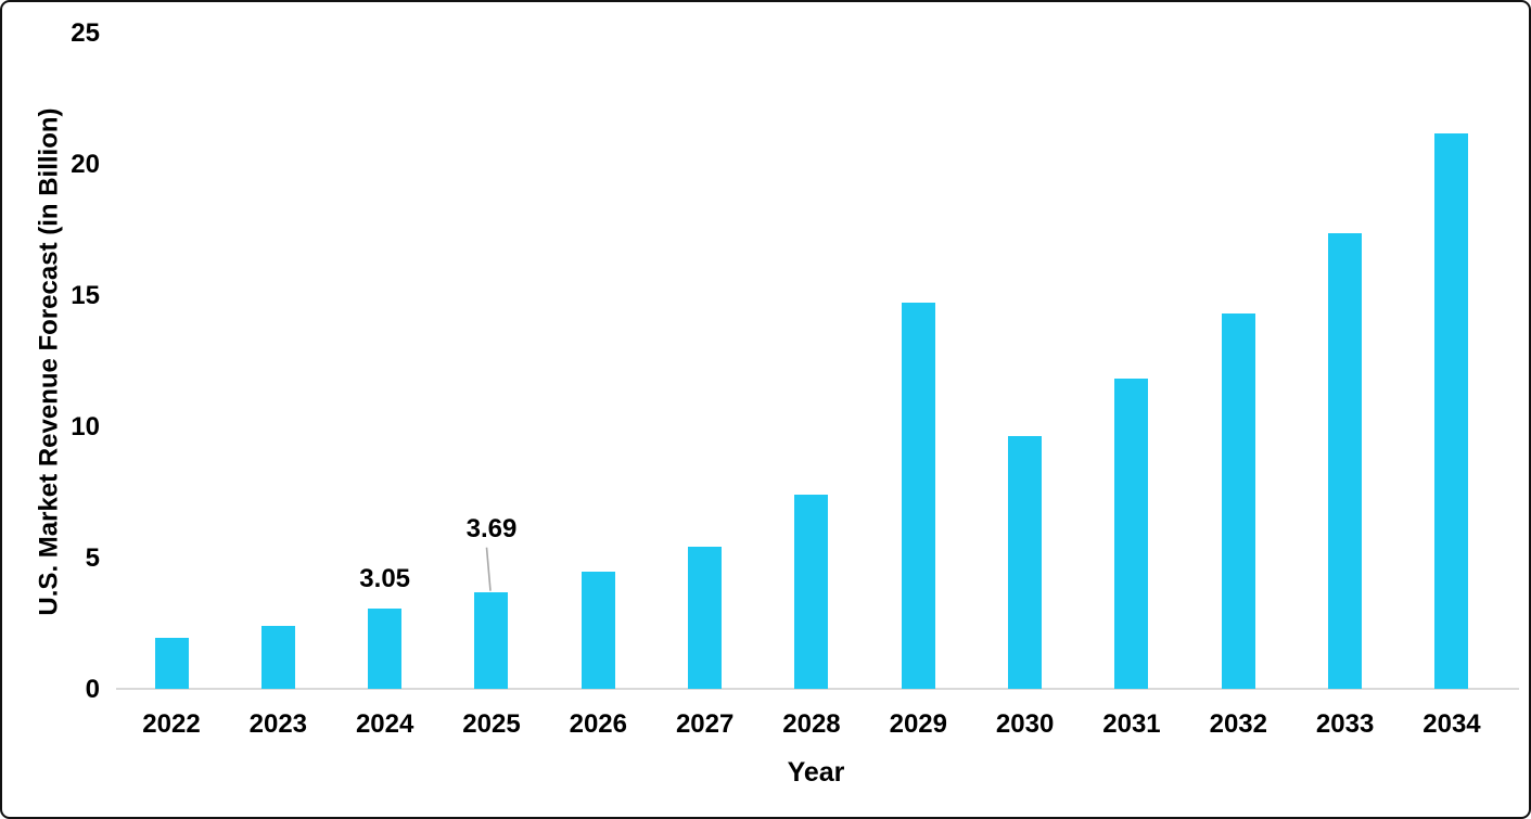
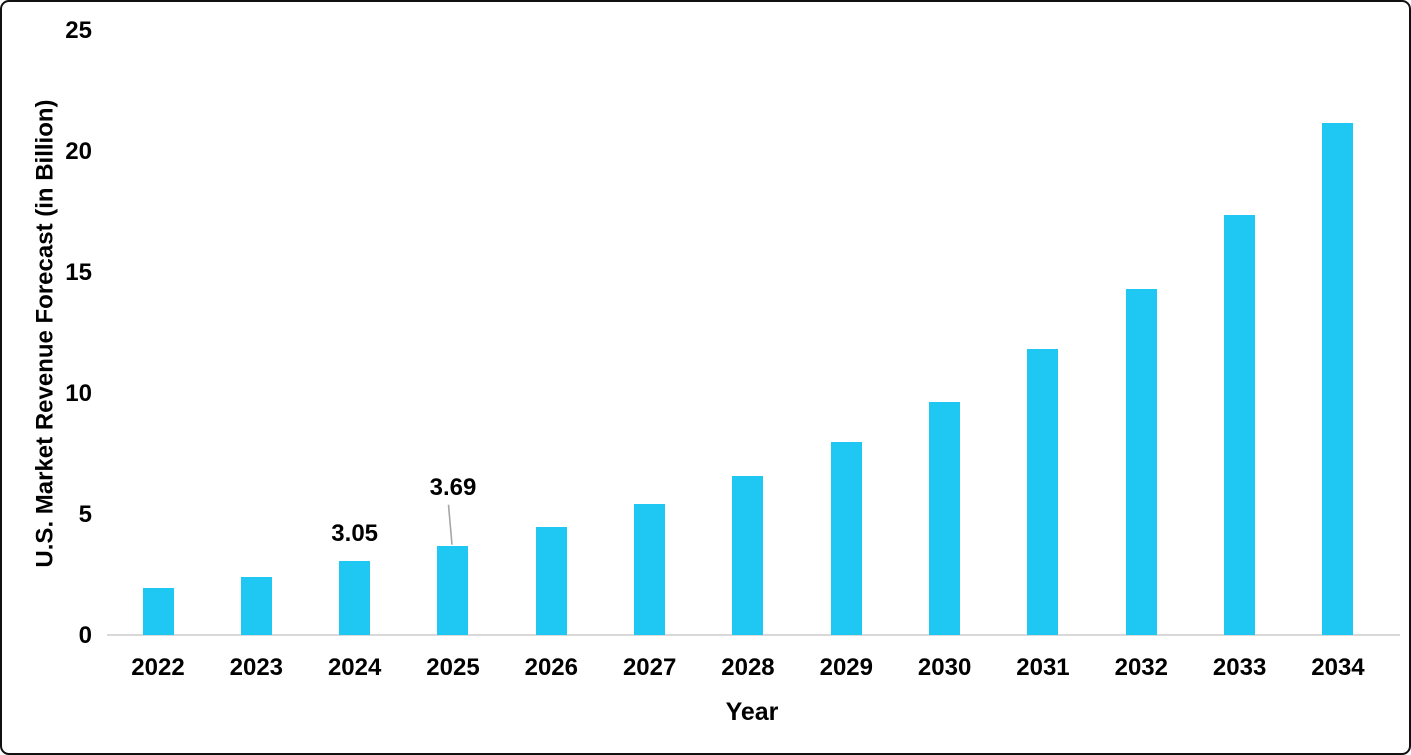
2028: 7.4 -> 6.6
2029: 14.7 -> 8.0
